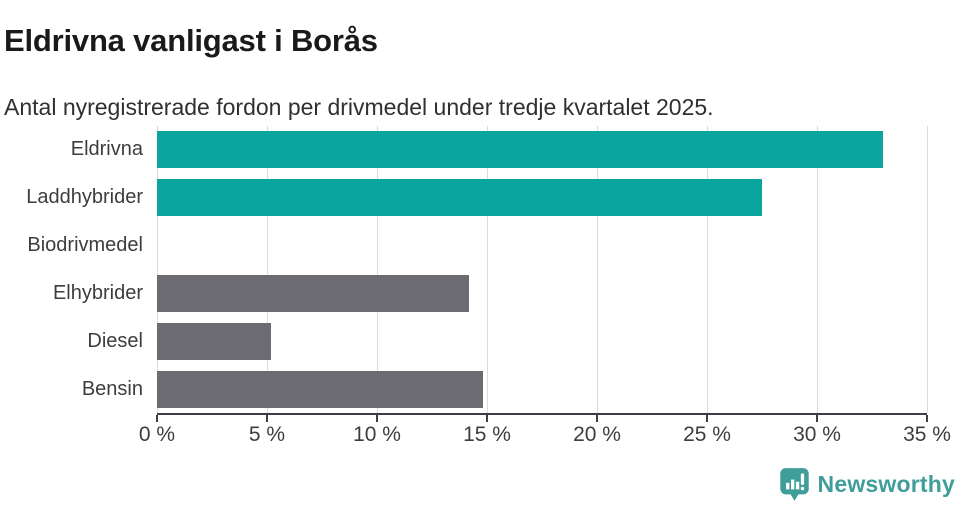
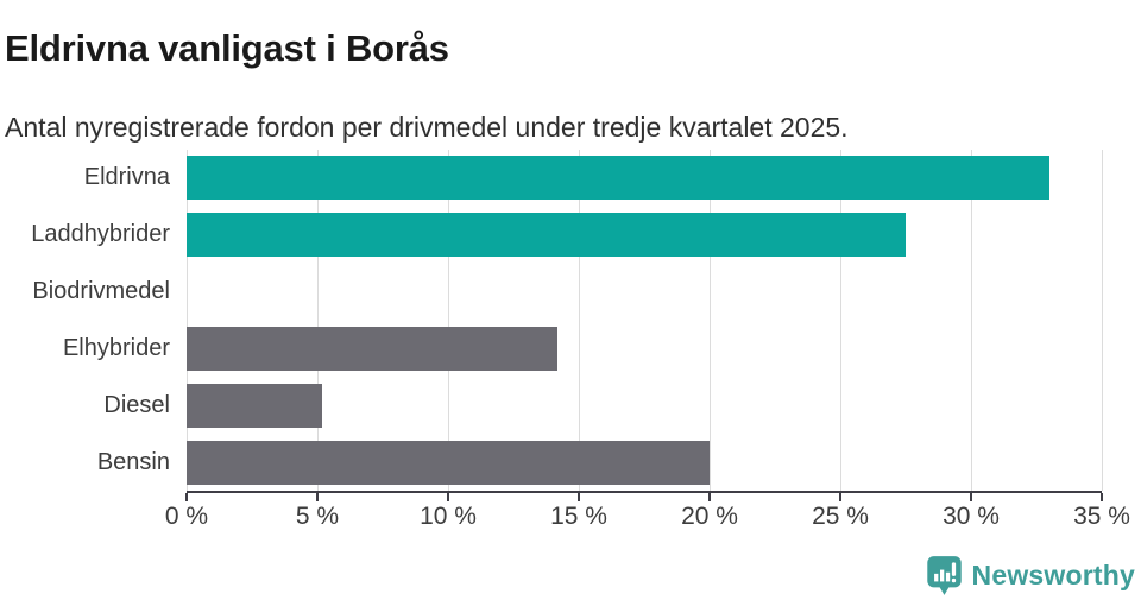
Bensin: 14.8% -> 20.0%
